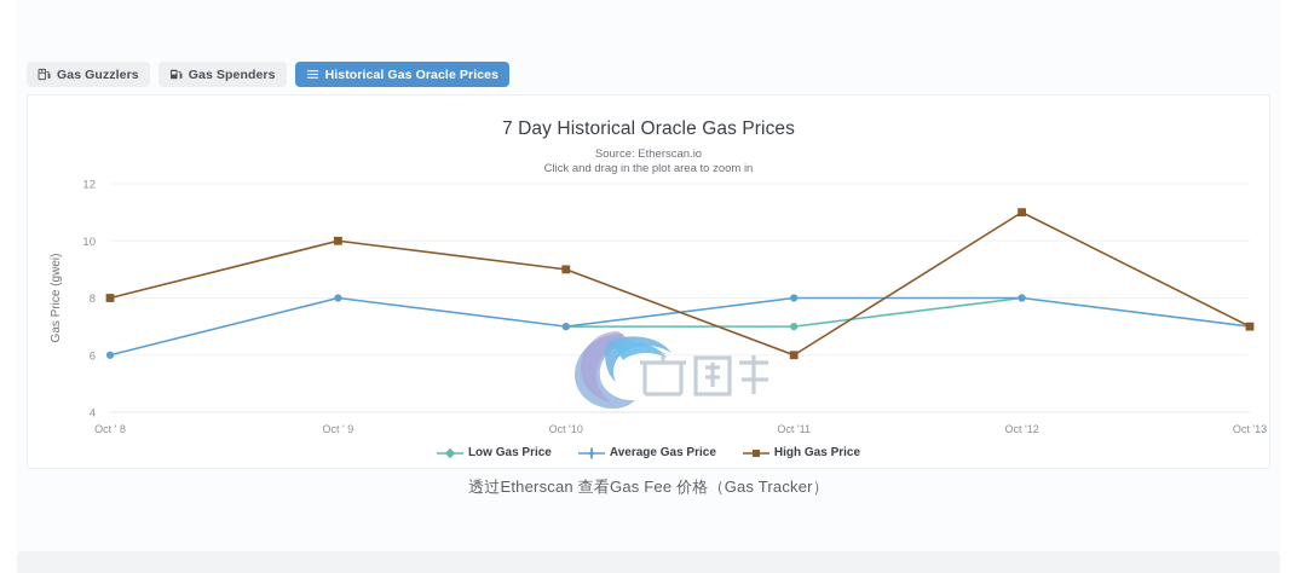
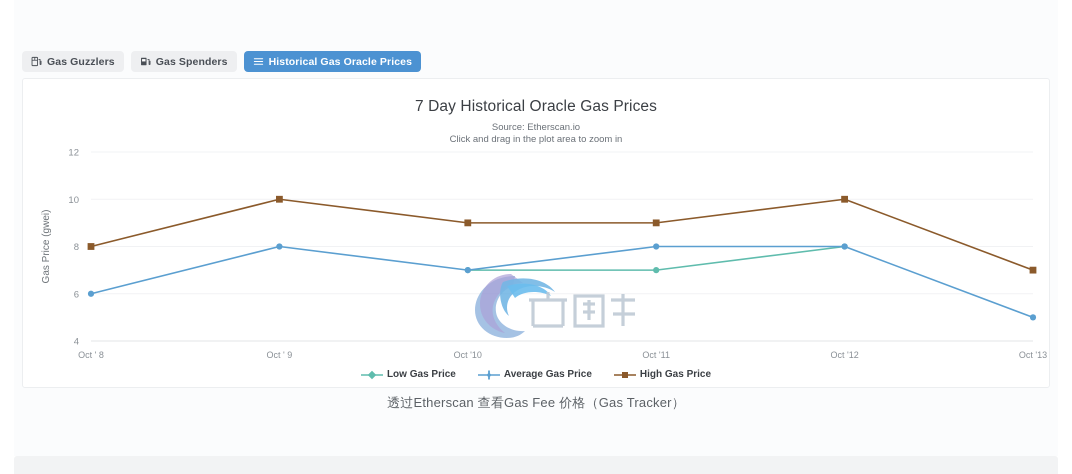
High Gas Price/Oct '11: 6 -> 9
High Gas Price/Oct '12: 11 -> 10
Average Gas Price/Oct '13: 7 -> 5
